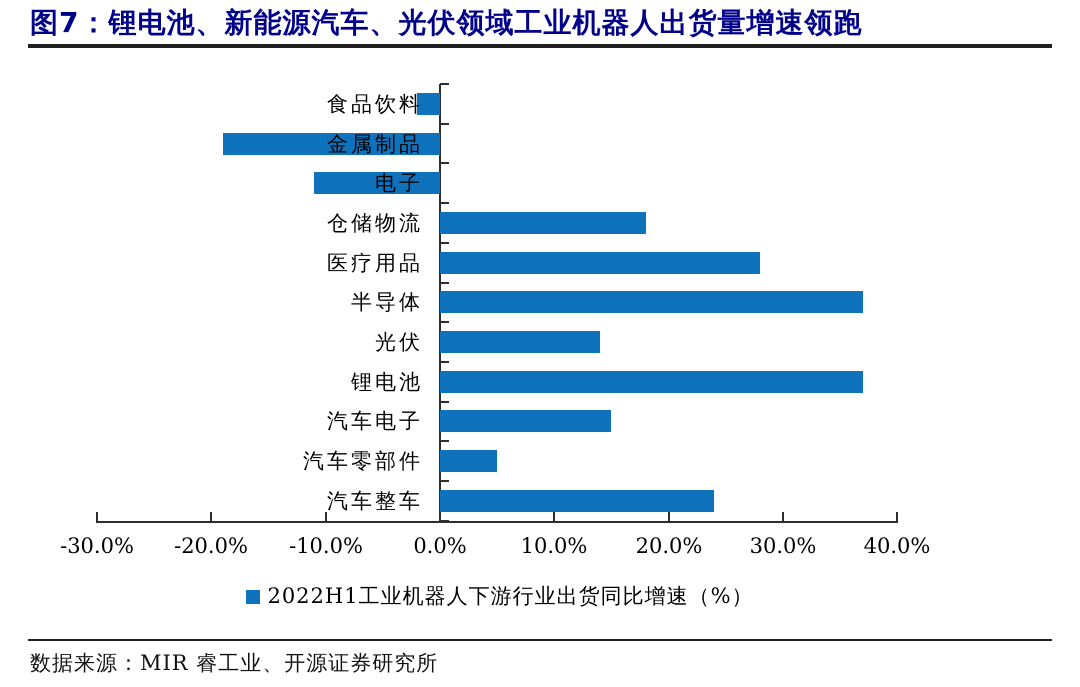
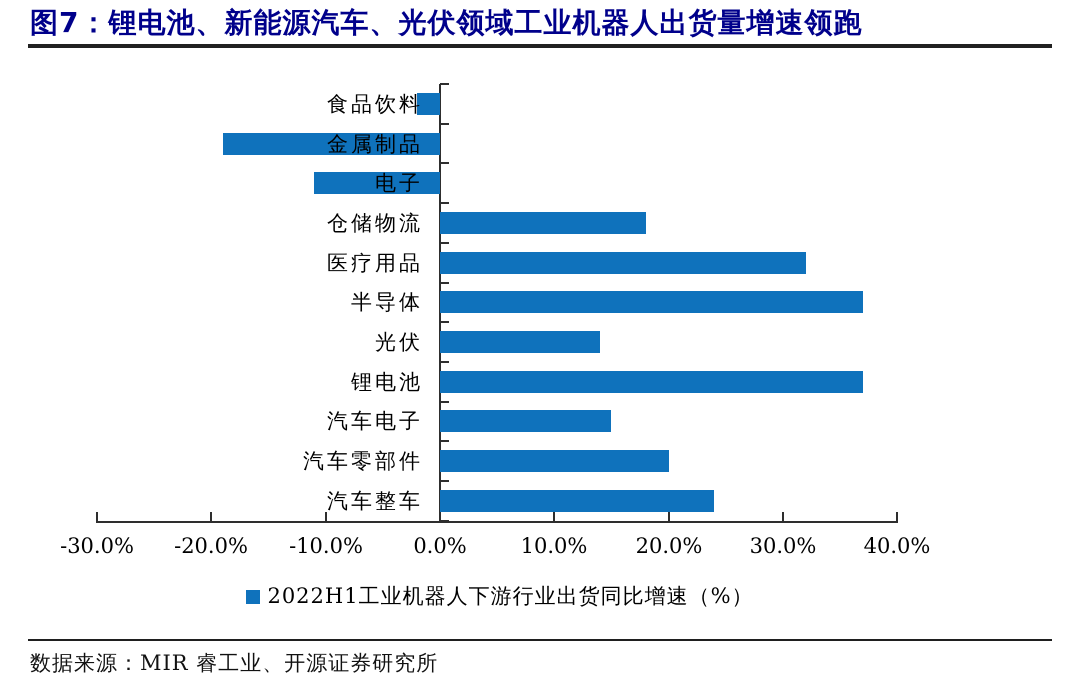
医疗用品: 28% -> 32%
汽车零部件: 5% -> 20%
